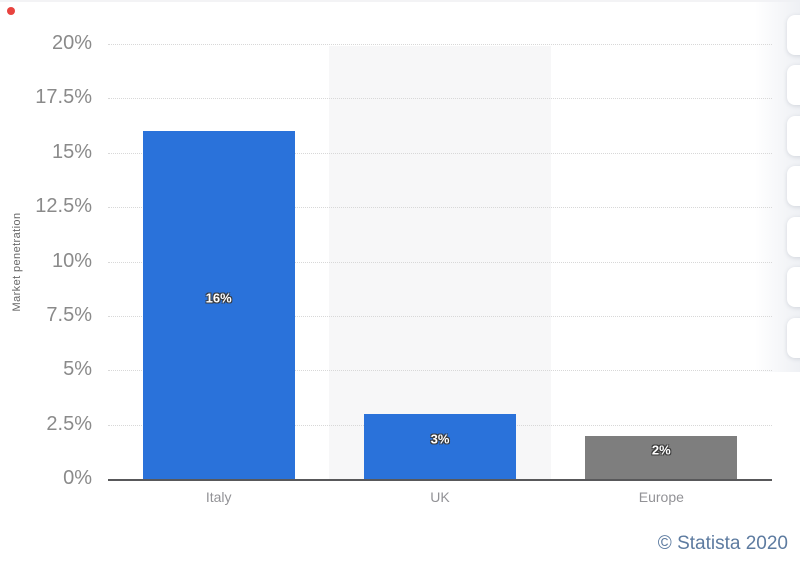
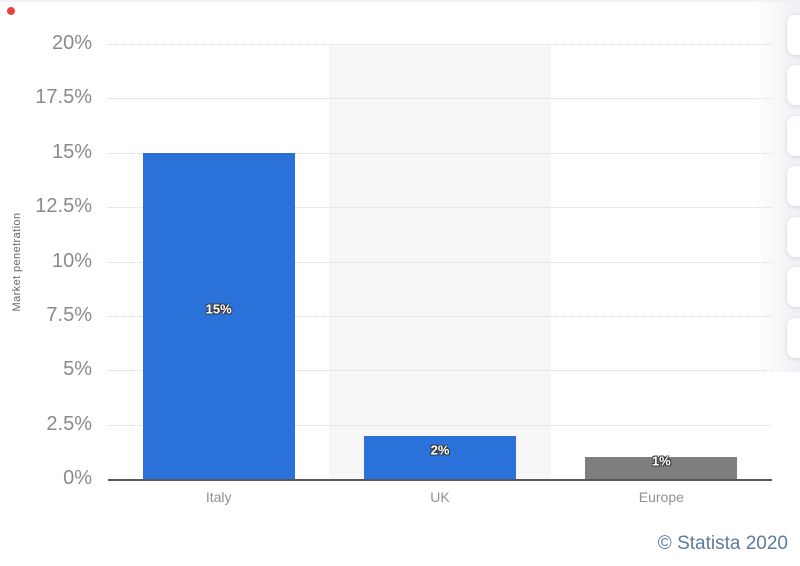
Italy: 16% -> 15%
UK: 3% -> 2%
Europe: 2% -> 1%
